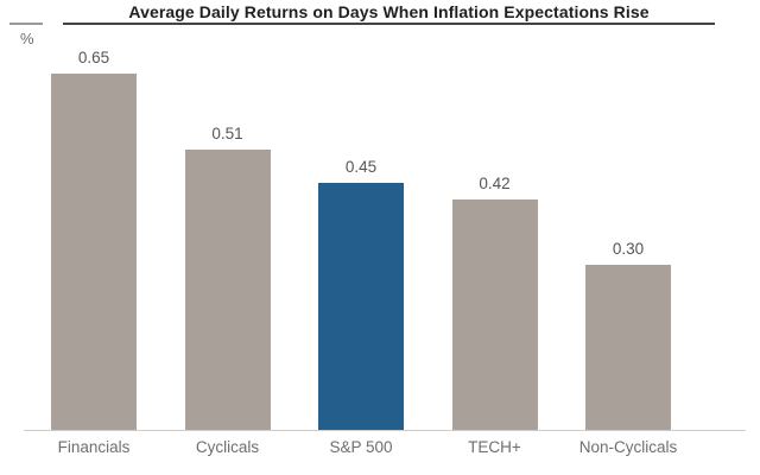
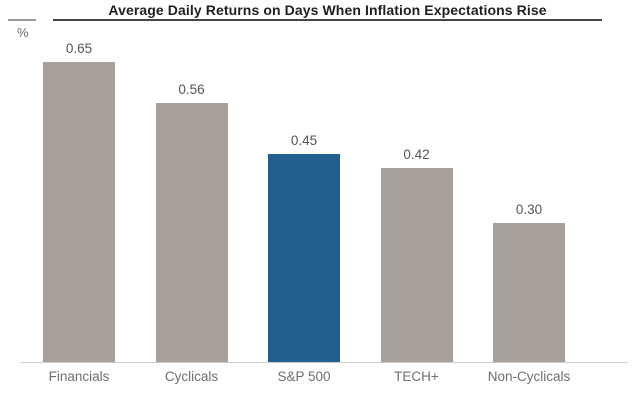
Cyclicals: 0.51 -> 0.56
